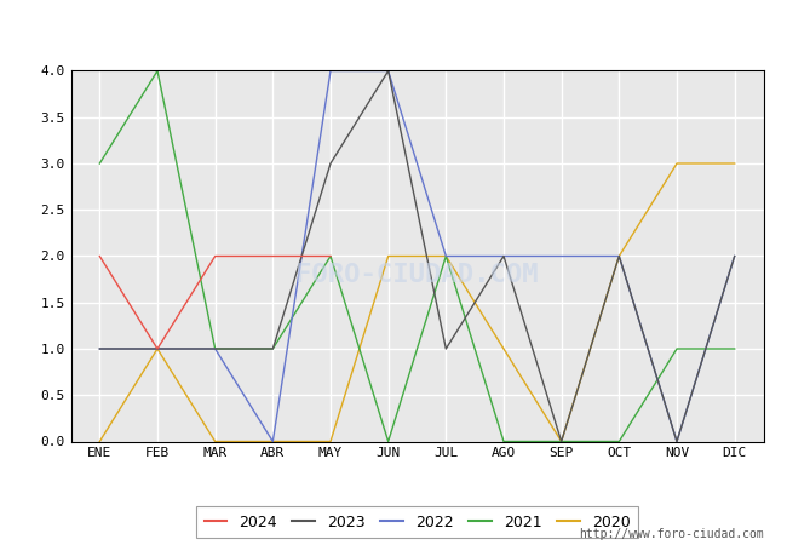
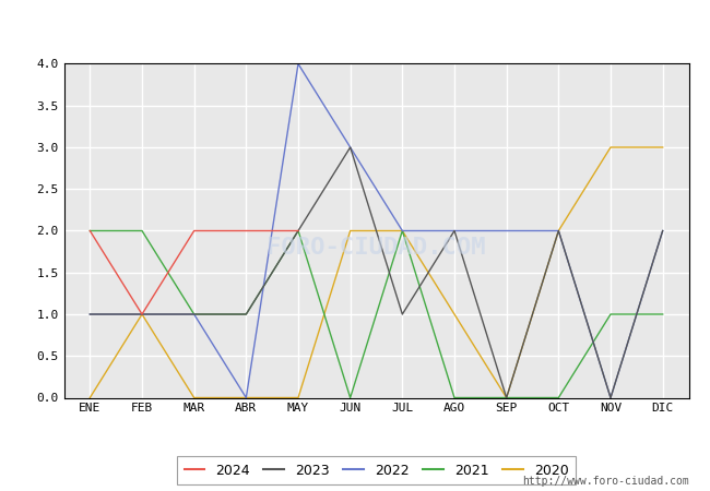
2021/ENE: 3 -> 2
2021/FEB: 4 -> 2
2023/MAY: 3 -> 2
2023/JUN: 4 -> 3
2022/JUN: 4 -> 3
